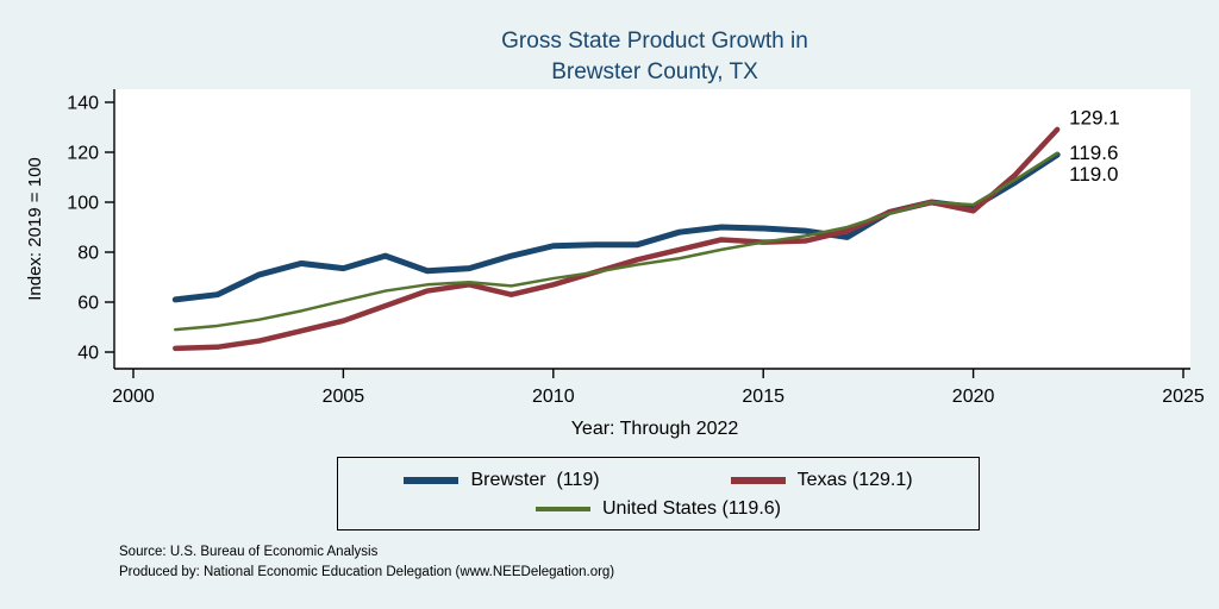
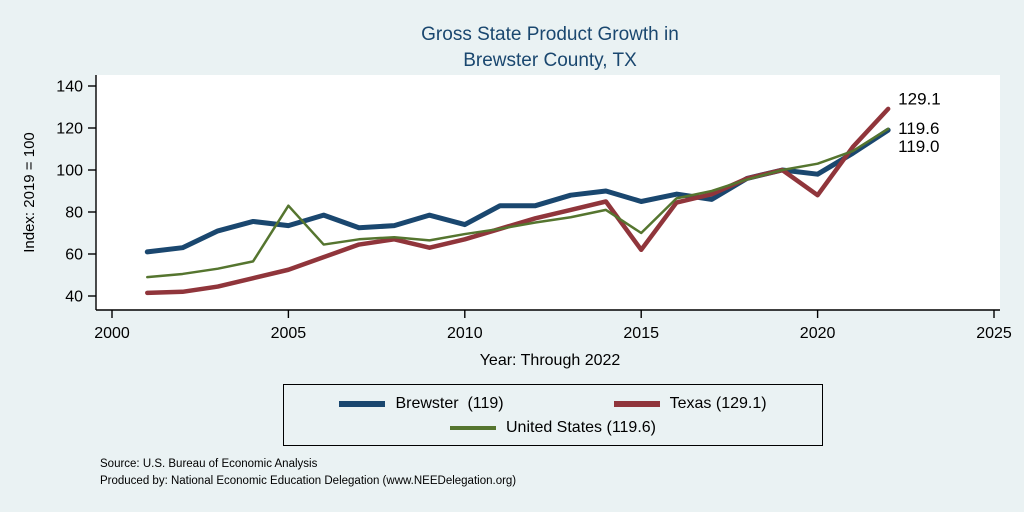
United States (119.6)/2005: 60 -> 83
Brewster (119)/2010: 82 -> 74
Brewster (119)/2015: 90 -> 85
Texas (129.1)/2015: 84 -> 62
United States (119.6)/2015: 84 -> 70
Texas (129.1)/2020: 96 -> 88
United States (119.6)/2020: 99 -> 103
